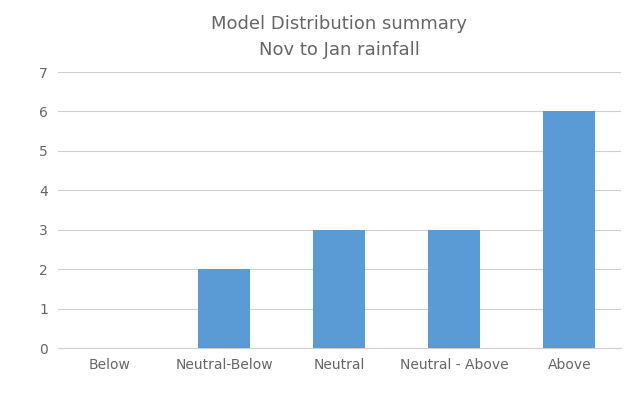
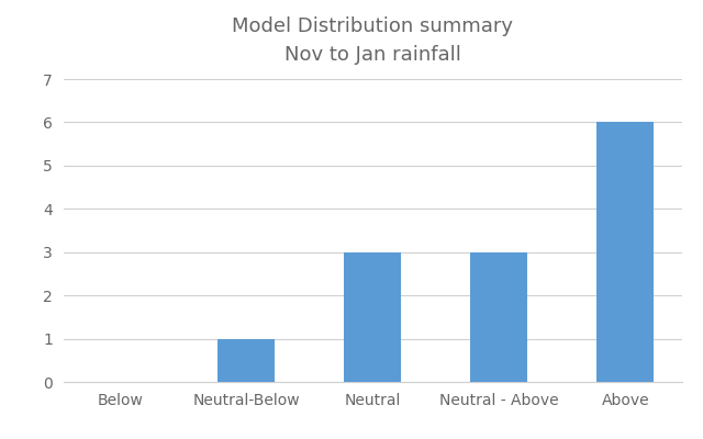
Neutral-Below: 2 -> 1
